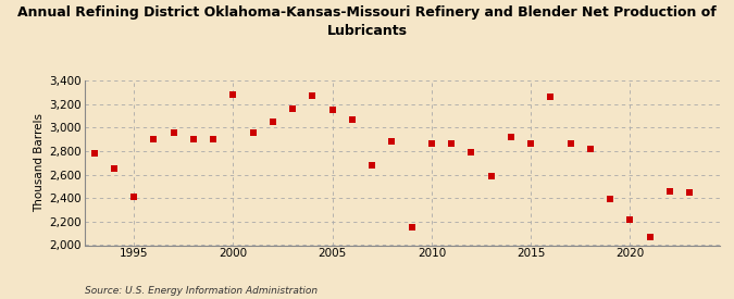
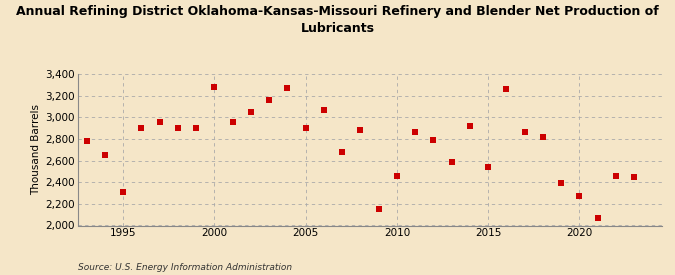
1995: 2,410 -> 2,310
2005: 3,150 -> 2,900
2010: 2,870 -> 2,460
2015: 2,870 -> 2,540
2020: 2,220 -> 2,270
